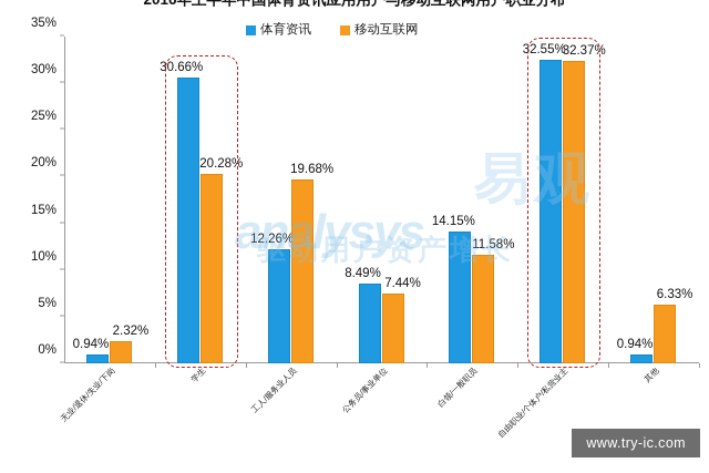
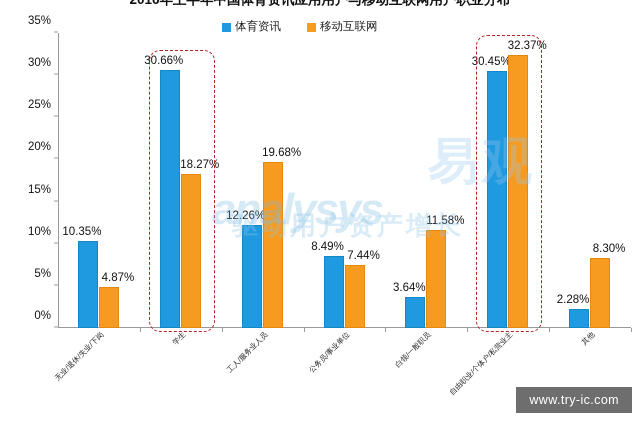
体育资讯/无业/退休/失业/下岗: 0.94% -> 10.35%
移动互联网/无业/退休/失业/下岗: 2.32% -> 4.87%
移动互联网/学生: 20.28% -> 18.27%
体育资讯/白领/一般职员: 14.15% -> 3.64%
体育资讯/自由职业/个体户/私营业主: 32.55% -> 30.45%
体育资讯/其他: 0.94% -> 2.28%
移动互联网/其他: 6.33% -> 8.30%
